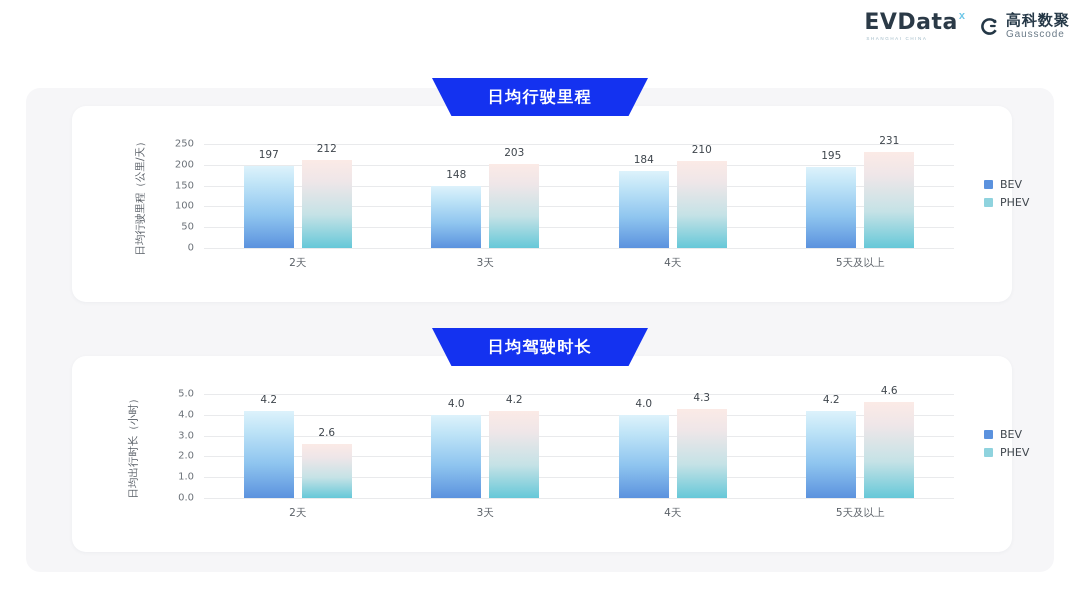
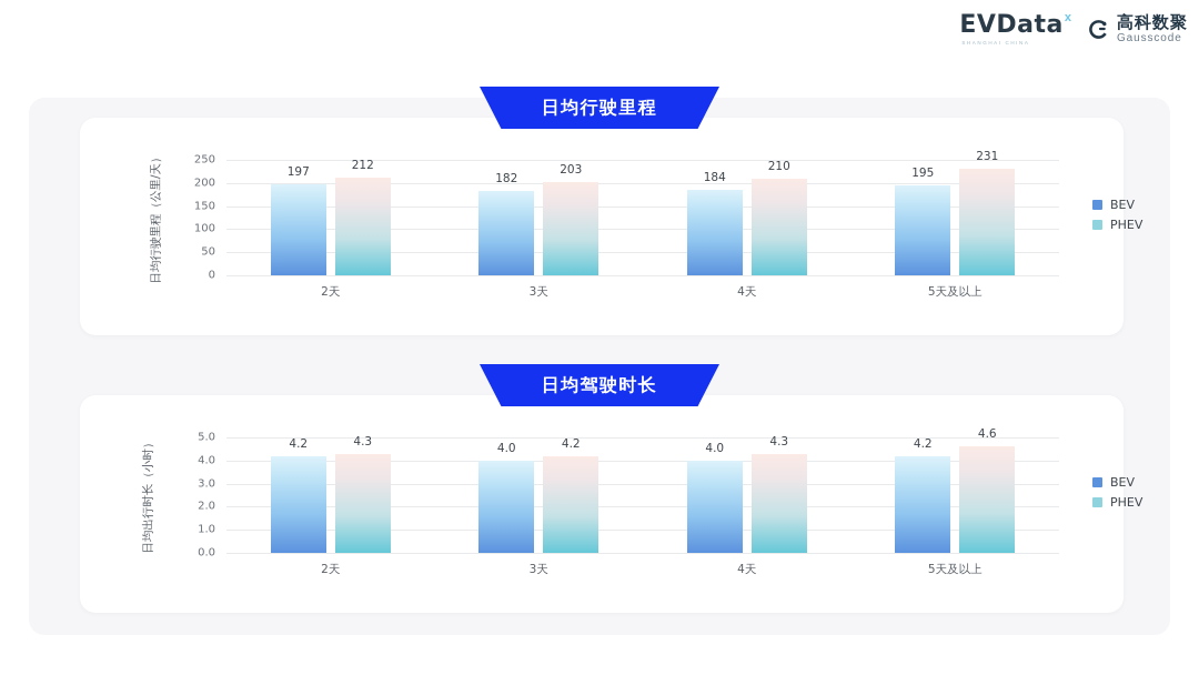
日均行驶里程/BEV/3天: 148 -> 182
日均驾驶时长/PHEV/2天: 2.6 -> 4.3
